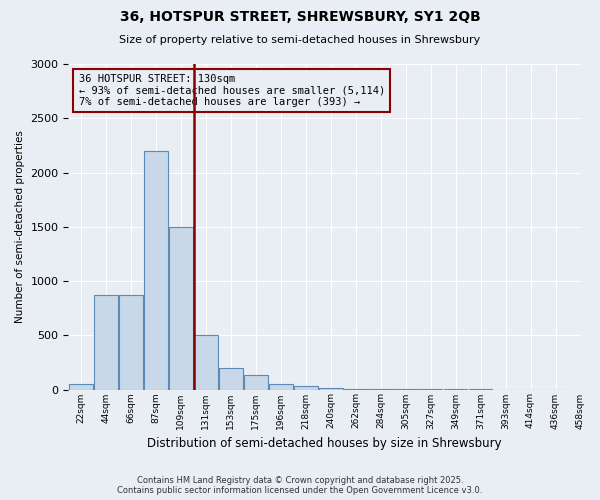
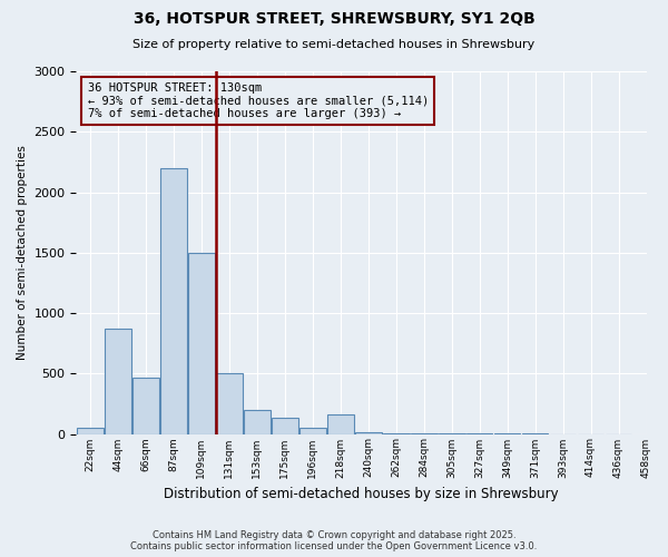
66sqm: 870 -> 470
218sqm: 30 -> 160
